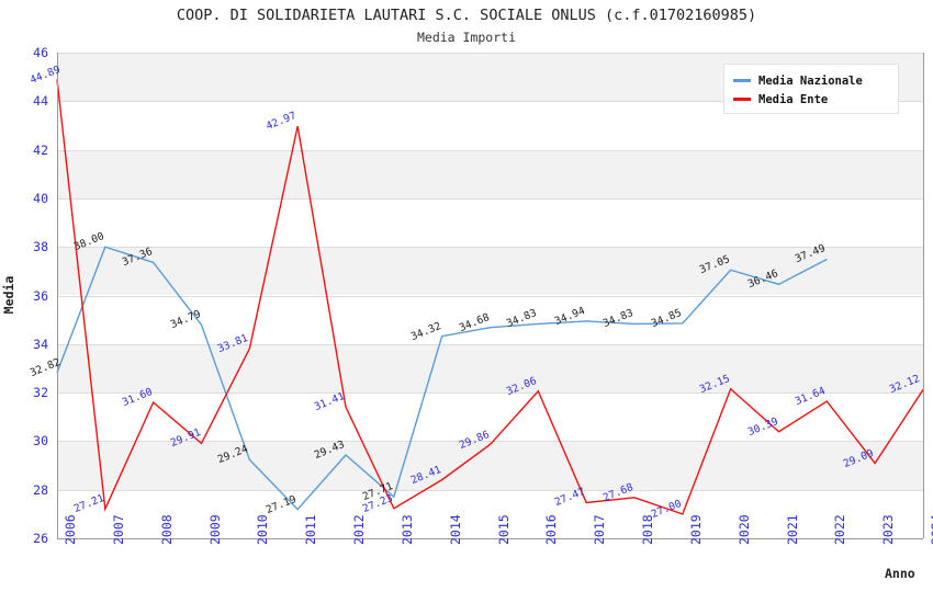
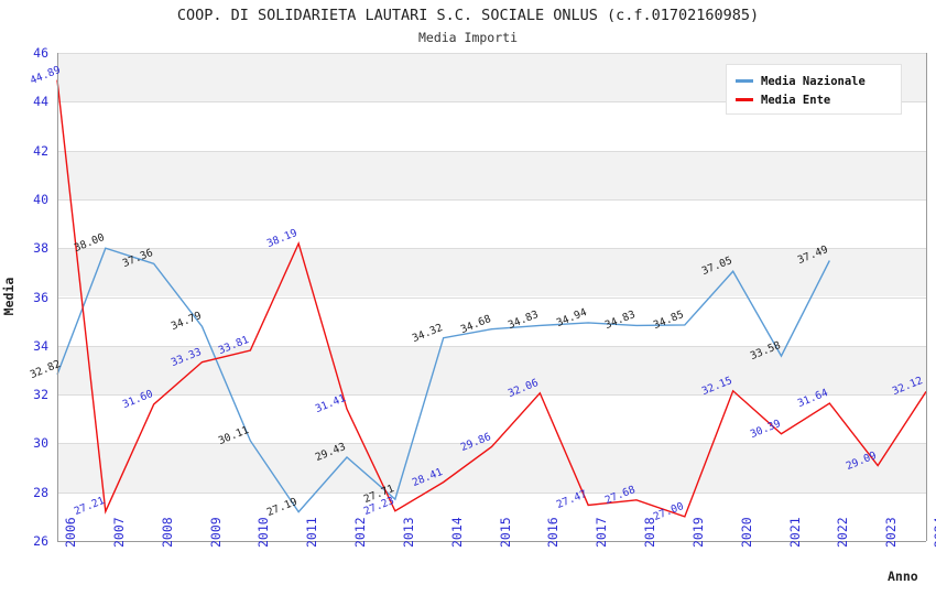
Media Ente/2009: 29.91 -> 33.33
Media Nazionale/2010: 29.24 -> 30.11
Media Ente/2011: 42.97 -> 38.19
Media Nazionale/2021: 36.46 -> 33.58
